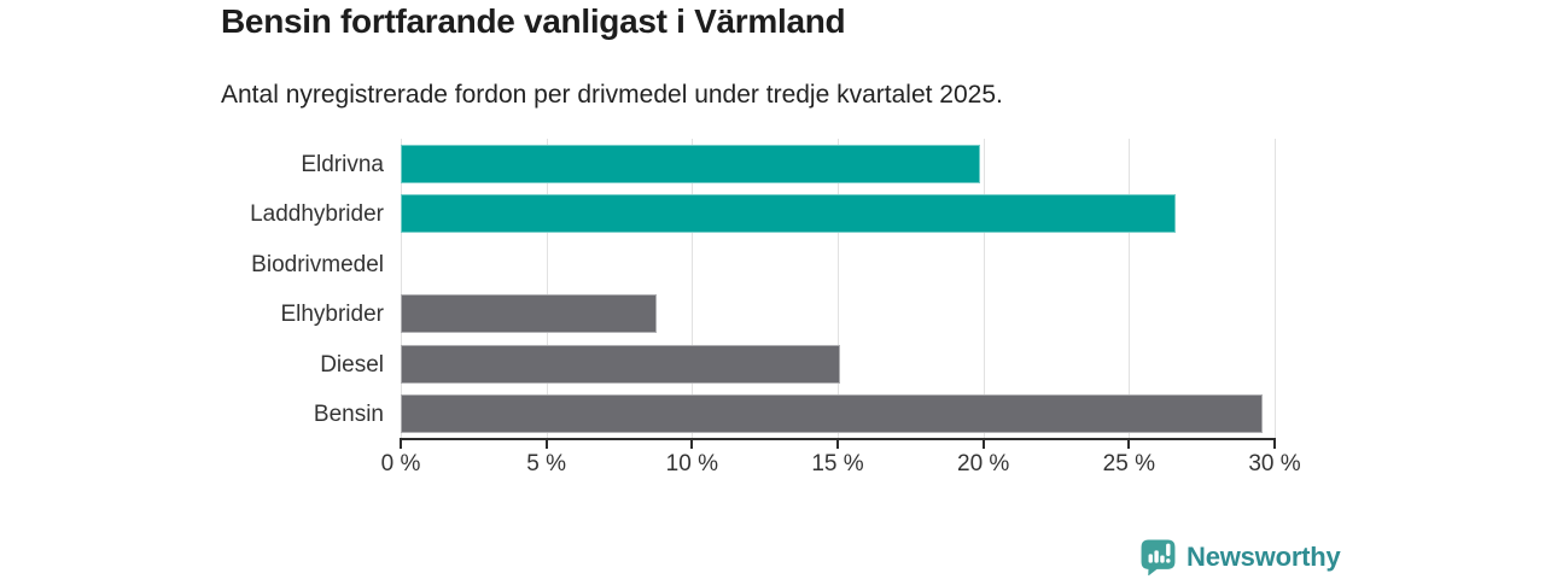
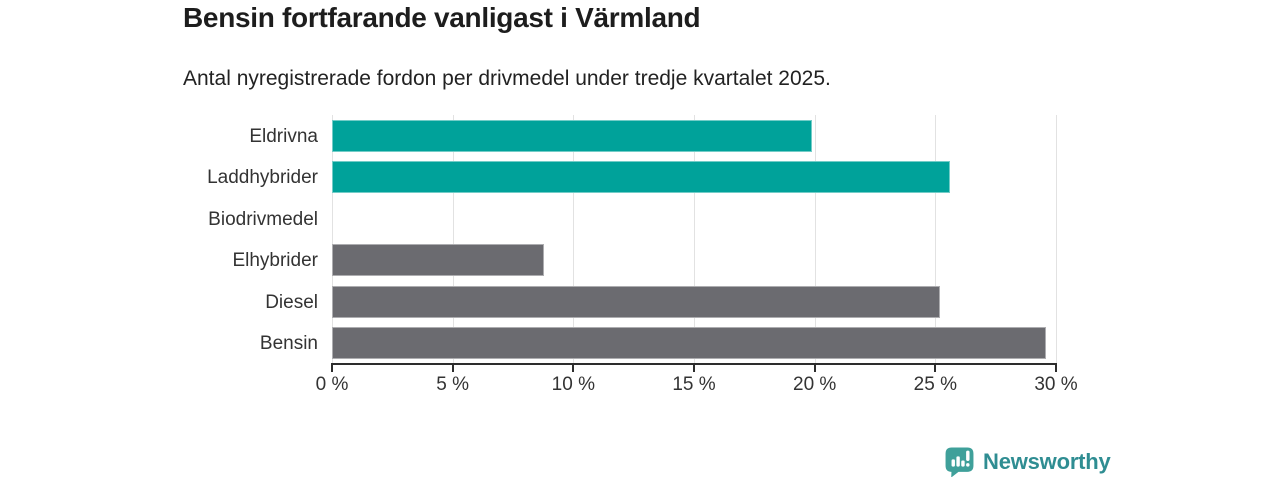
Laddhybrider: 26.6% -> 25.6%
Diesel: 15.1% -> 25.2%
